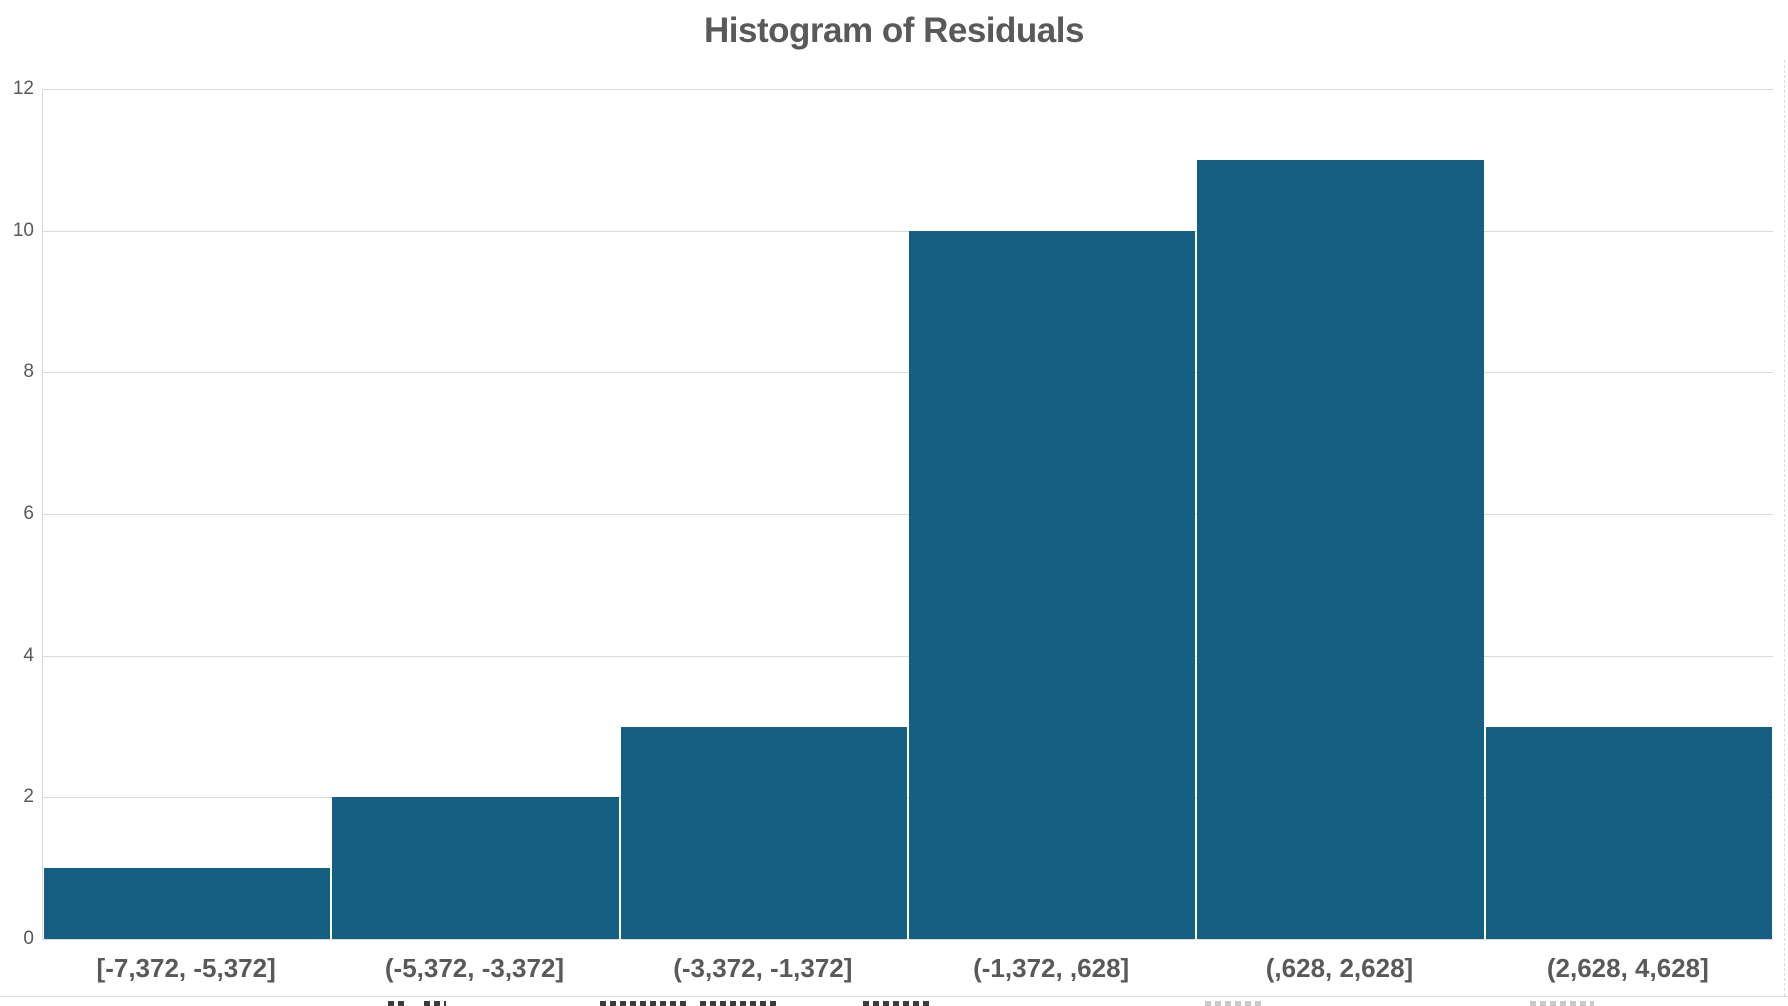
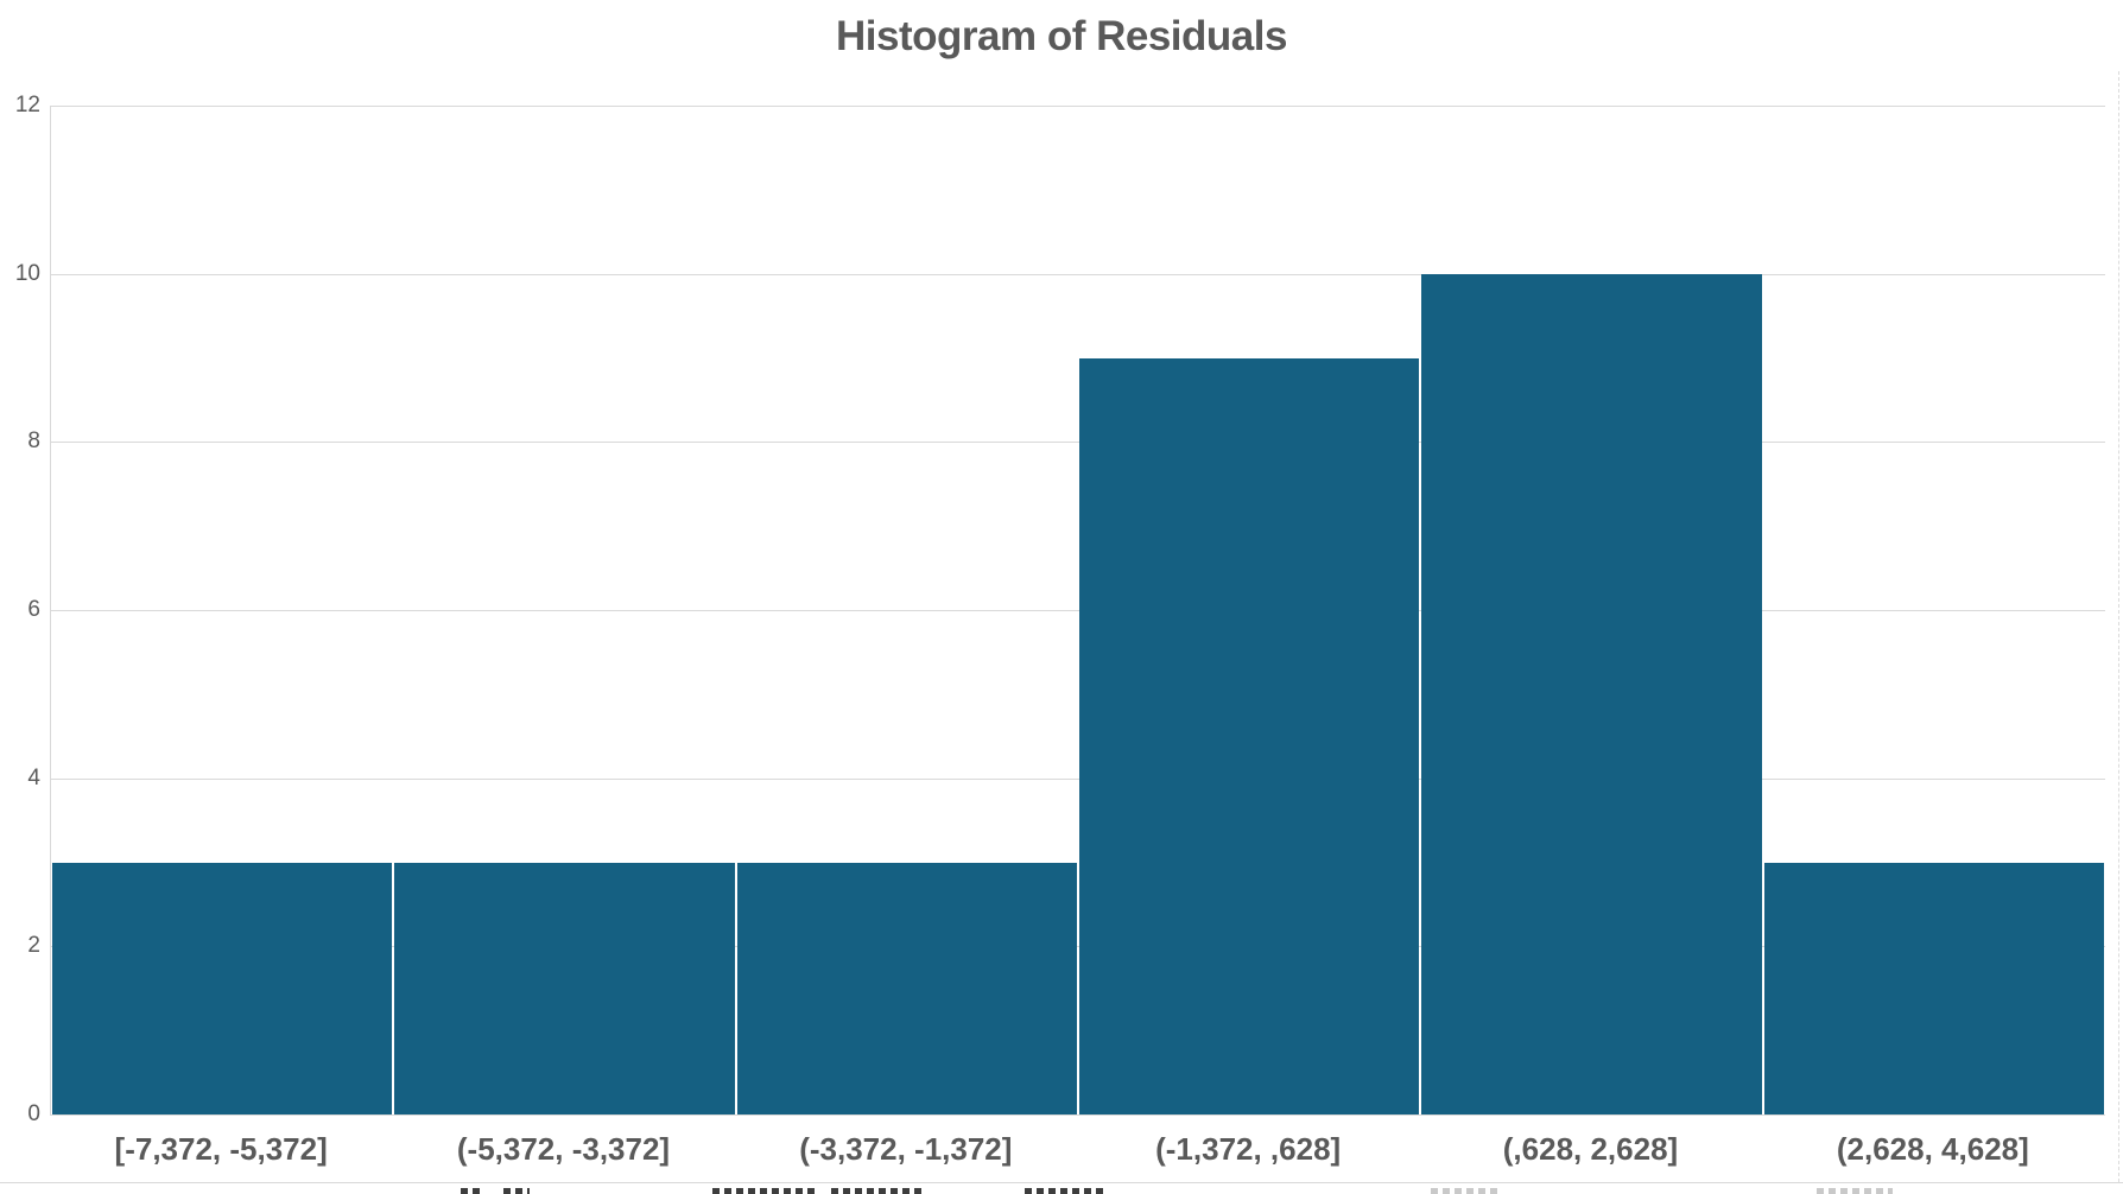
[-7,372, -5,372]: 1 -> 3
(-5,372, -3,372]: 2 -> 3
(-1,372, ,628]: 10 -> 9
(,628, 2,628]: 11 -> 10
